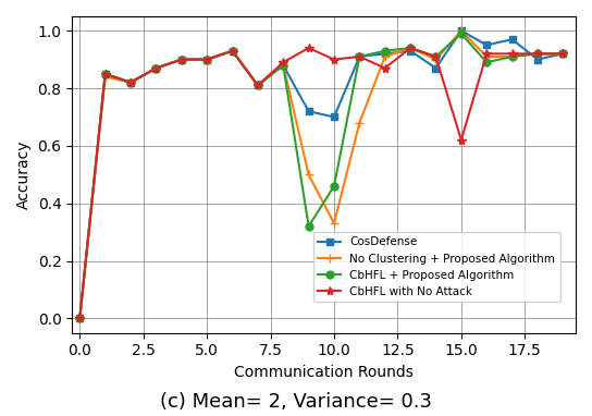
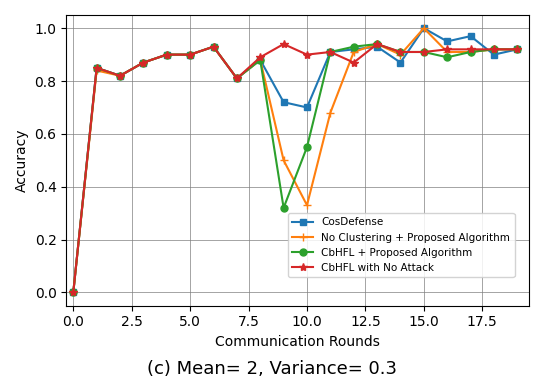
CbHFL + Proposed Algorithm/10.0: 0.46 -> 0.55
CbHFL + Proposed Algorithm/15.0: 0.99 -> 0.91
CbHFL with No Attack/15.0: 0.62 -> 0.91
